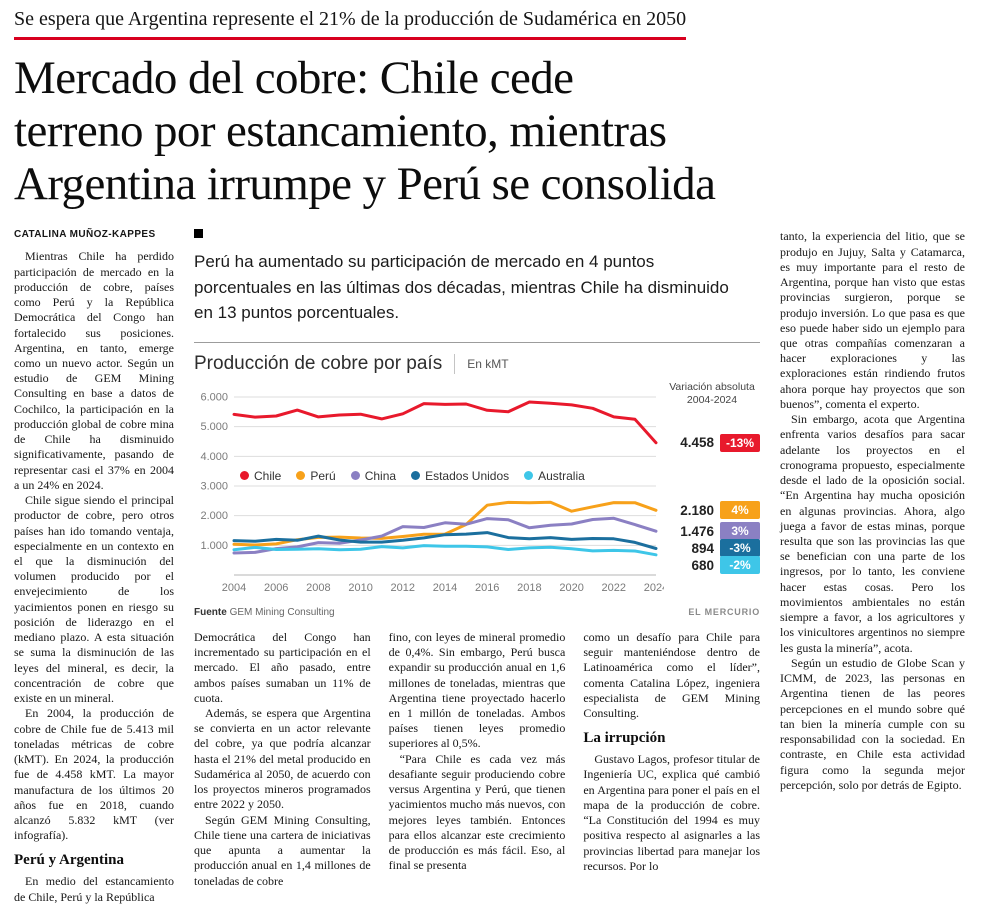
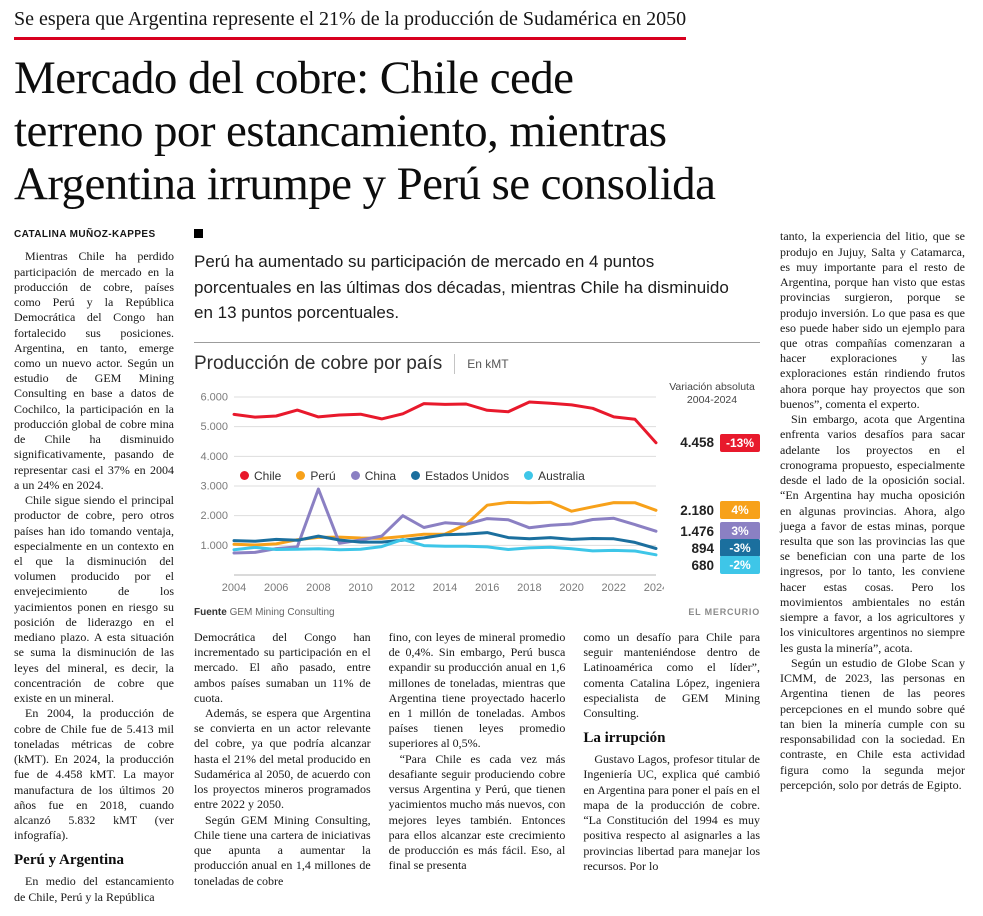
China/2008: 1100 -> 2900
China/2012: 1600 -> 2000
Australia/2012: 900 -> 1200
